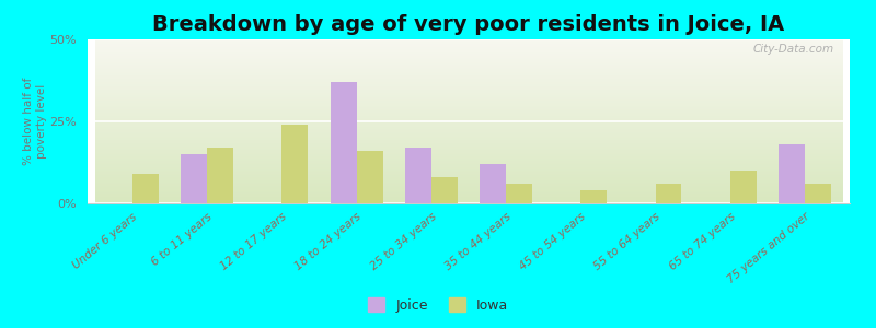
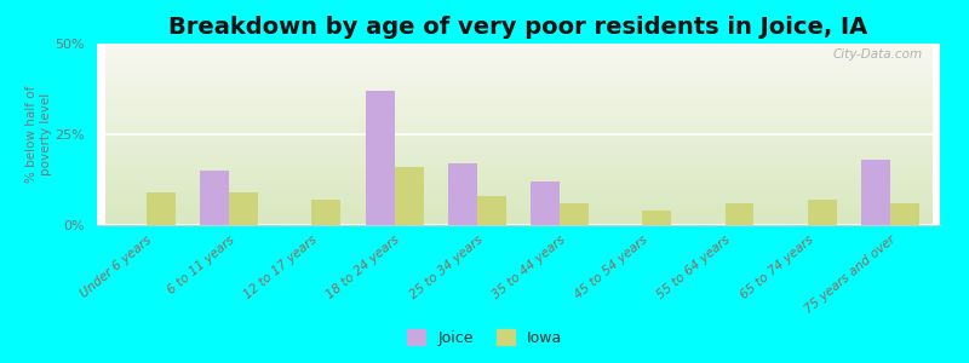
Iowa/6 to 11 years: 17% -> 9%
Iowa/12 to 17 years: 24% -> 7%
Iowa/65 to 74 years: 10% -> 7%
